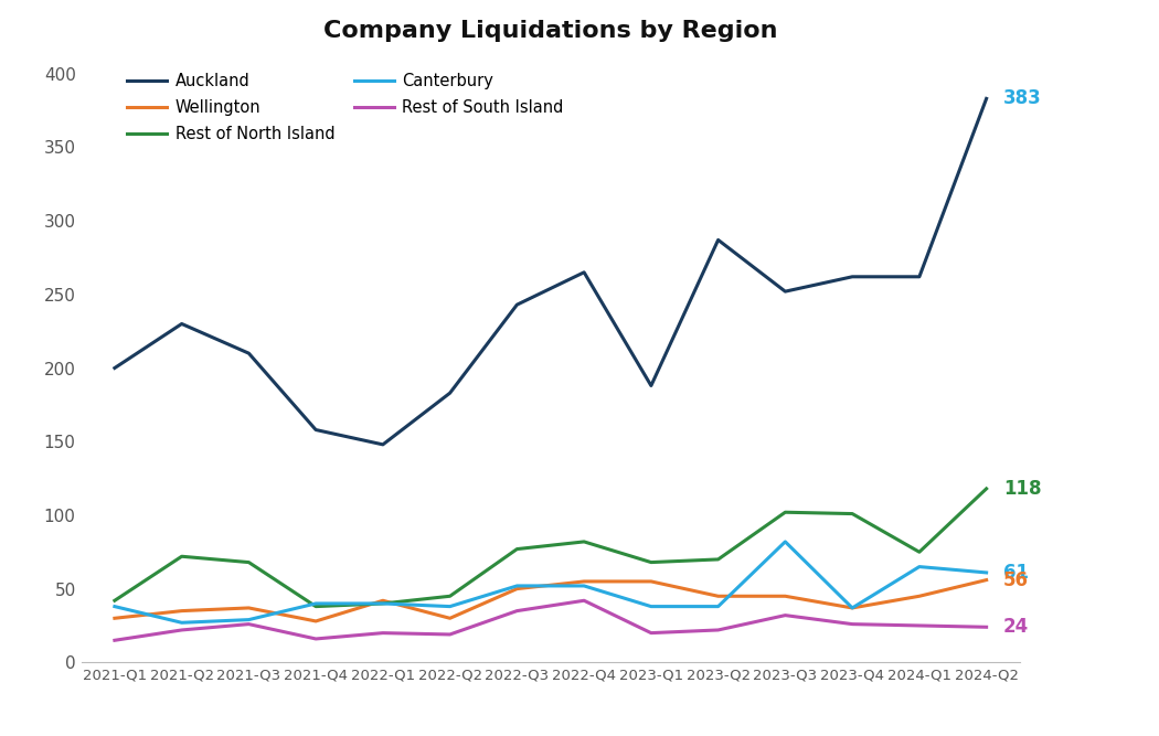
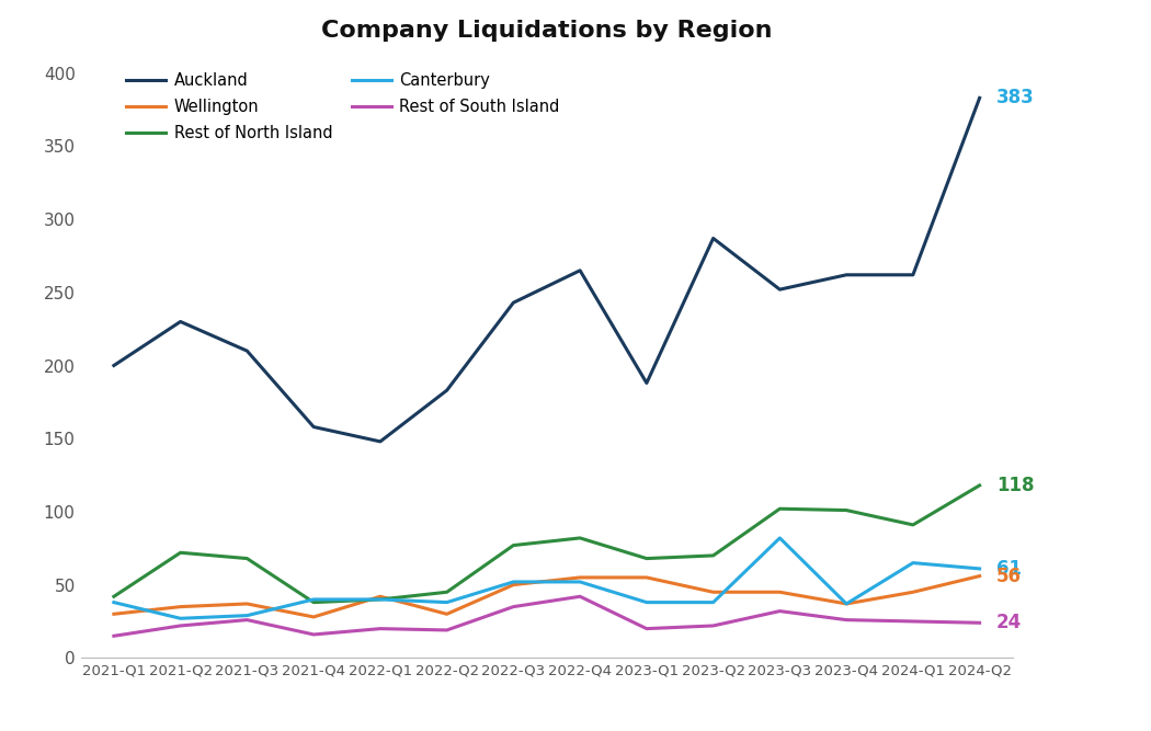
Rest of North Island/2024-Q1: 75 -> 91
